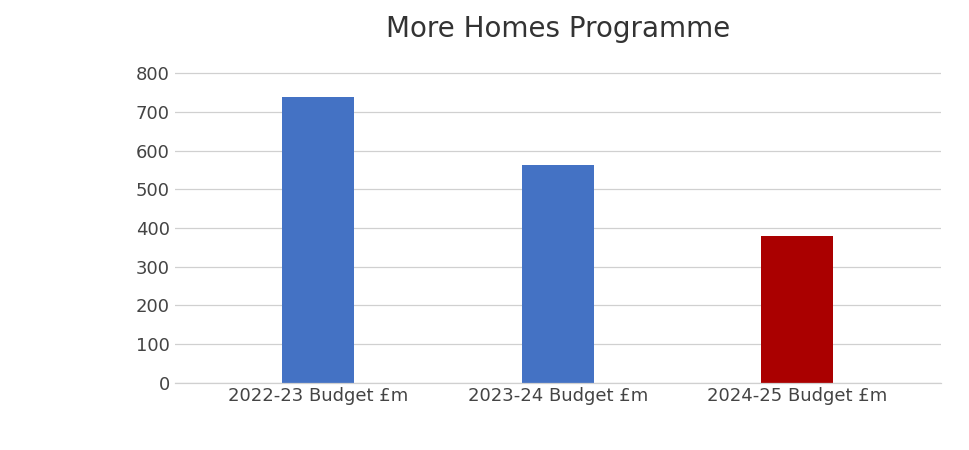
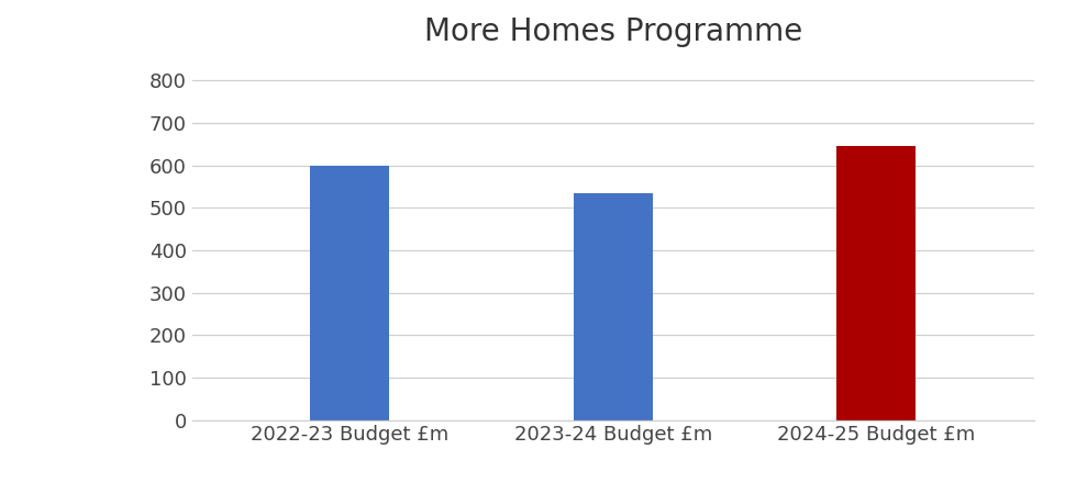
2022-23 Budget £m: 740 -> 600
2023-24 Budget £m: 563 -> 535
2024-25 Budget £m: 378 -> 645
